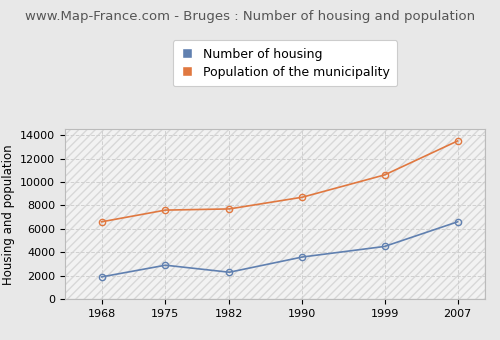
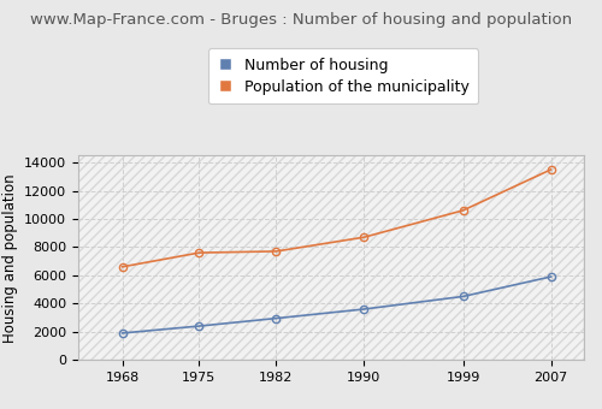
Number of housing/1975: 2900 -> 2400
Number of housing/1982: 2300 -> 3000
Number of housing/2007: 6600 -> 5900
